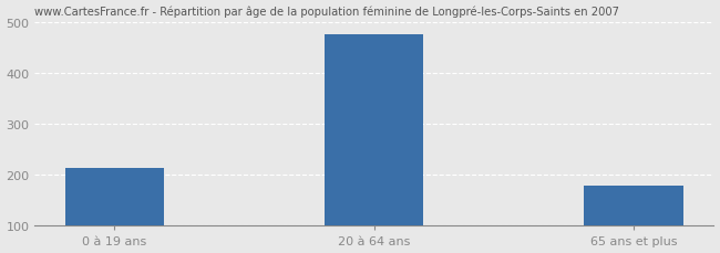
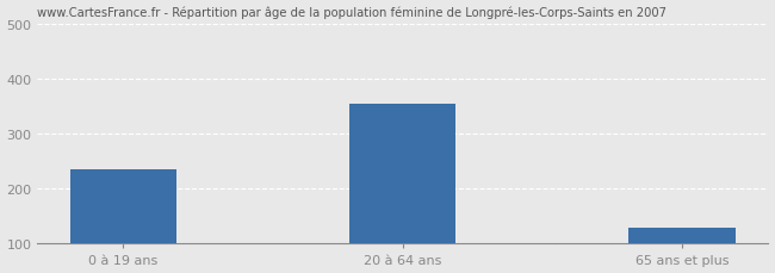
0 à 19 ans: 214 -> 235
20 à 64 ans: 476 -> 355
65 ans et plus: 179 -> 130
